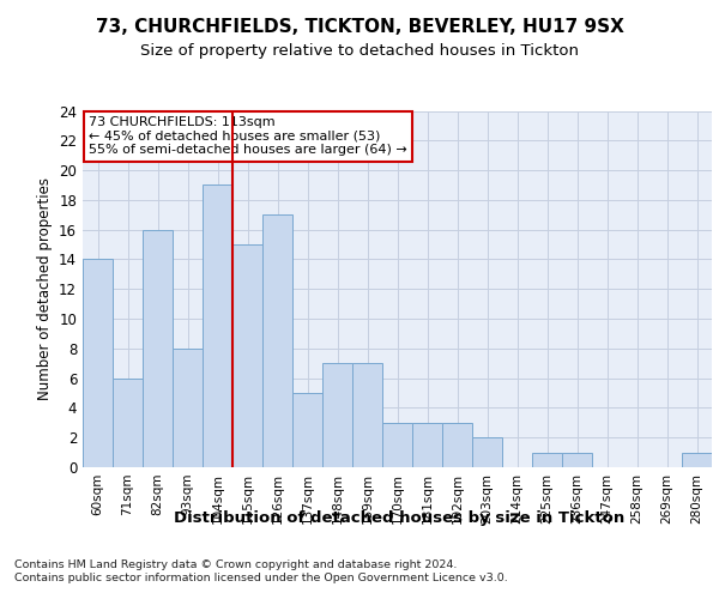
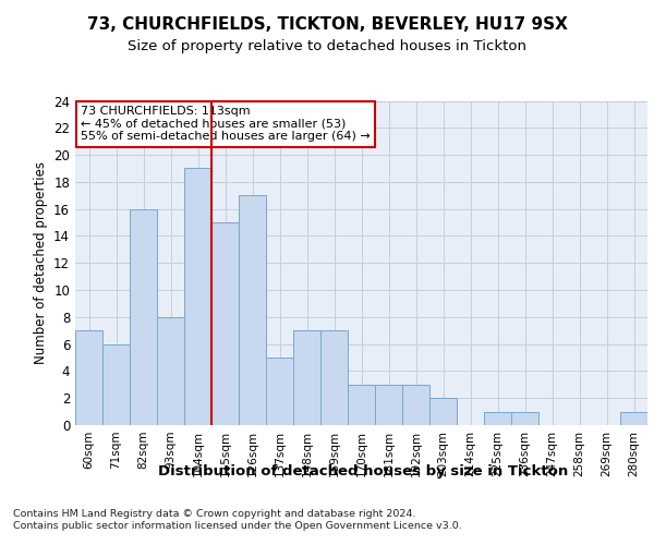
60sqm: 14 -> 7
